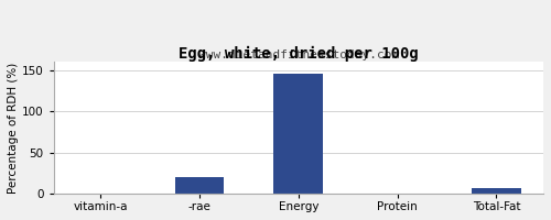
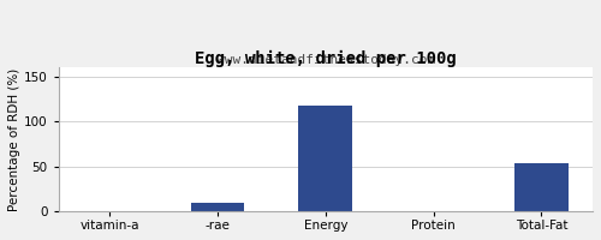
-rae: 20 -> 10
Energy: 145 -> 118
Total-Fat: 7 -> 54
